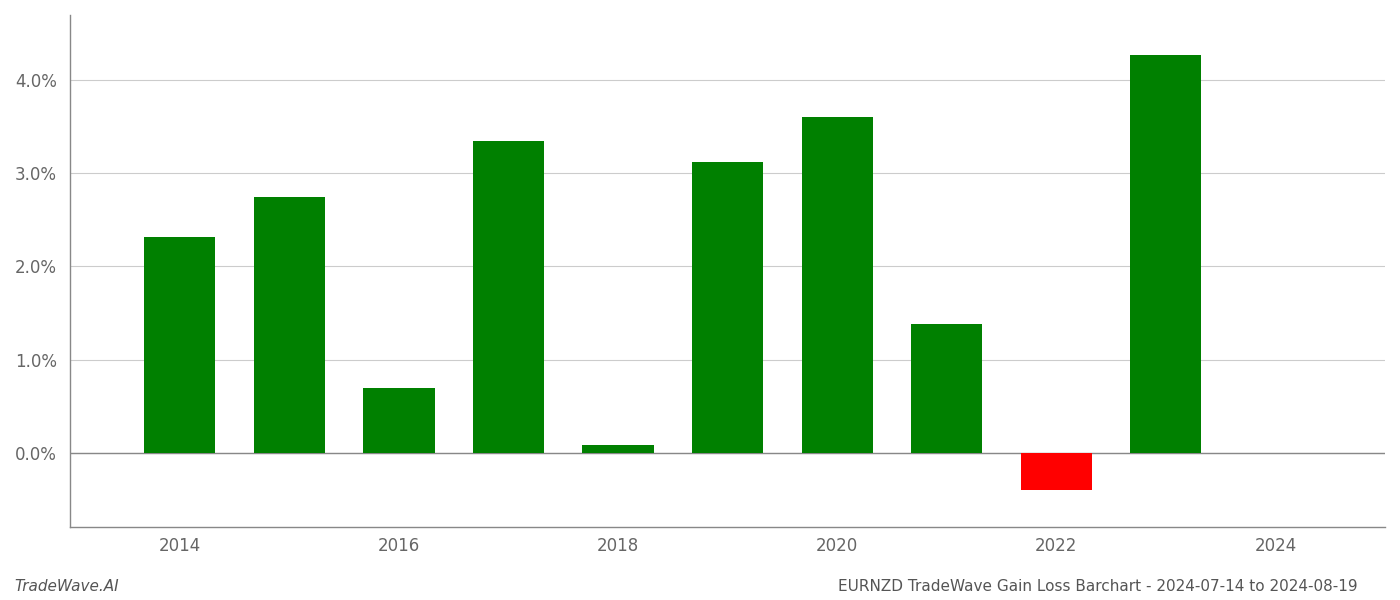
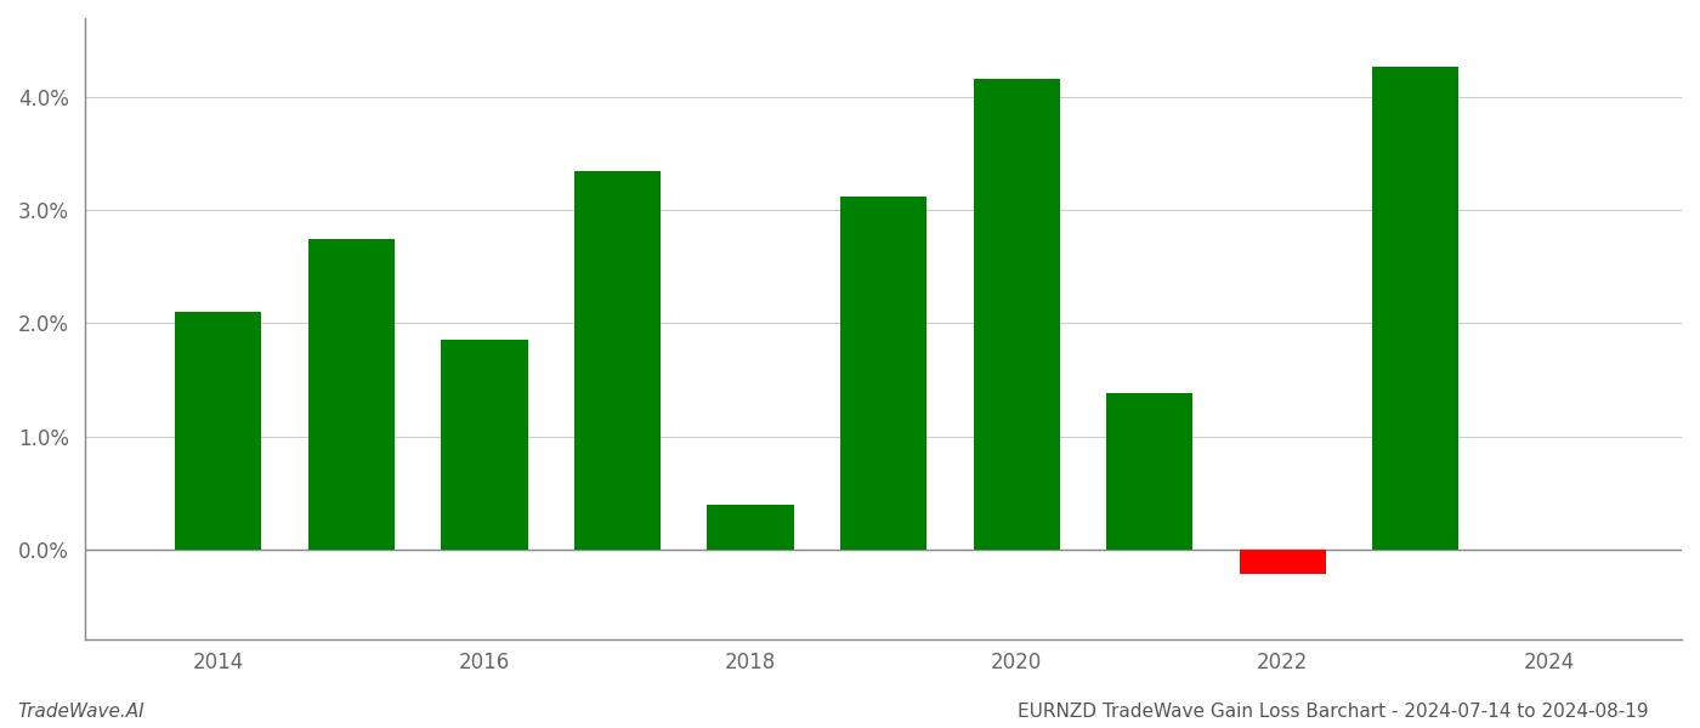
2014: 2.32% -> 2.10%
2016: 0.70% -> 1.86%
2018: 0.08% -> 0.40%
2020: 3.60% -> 4.16%
2022: -0.40% -> -0.22%
